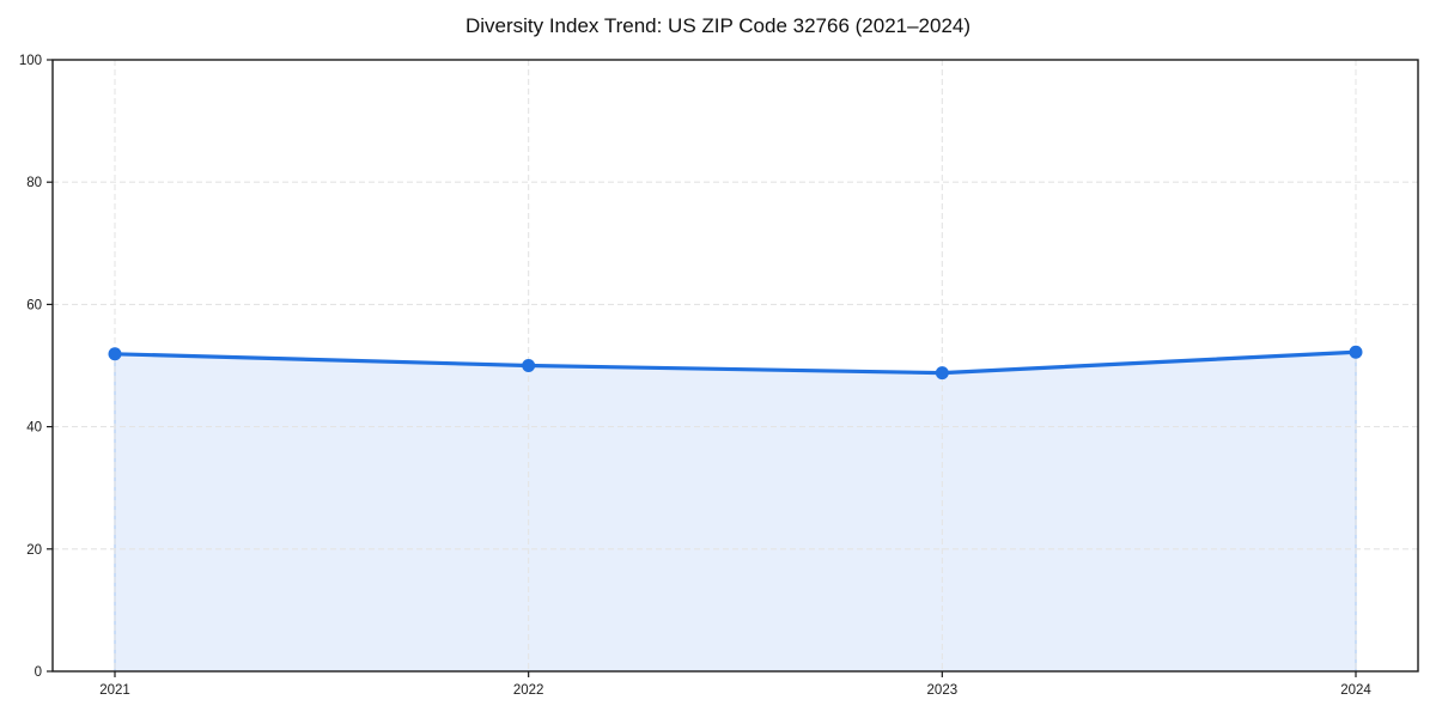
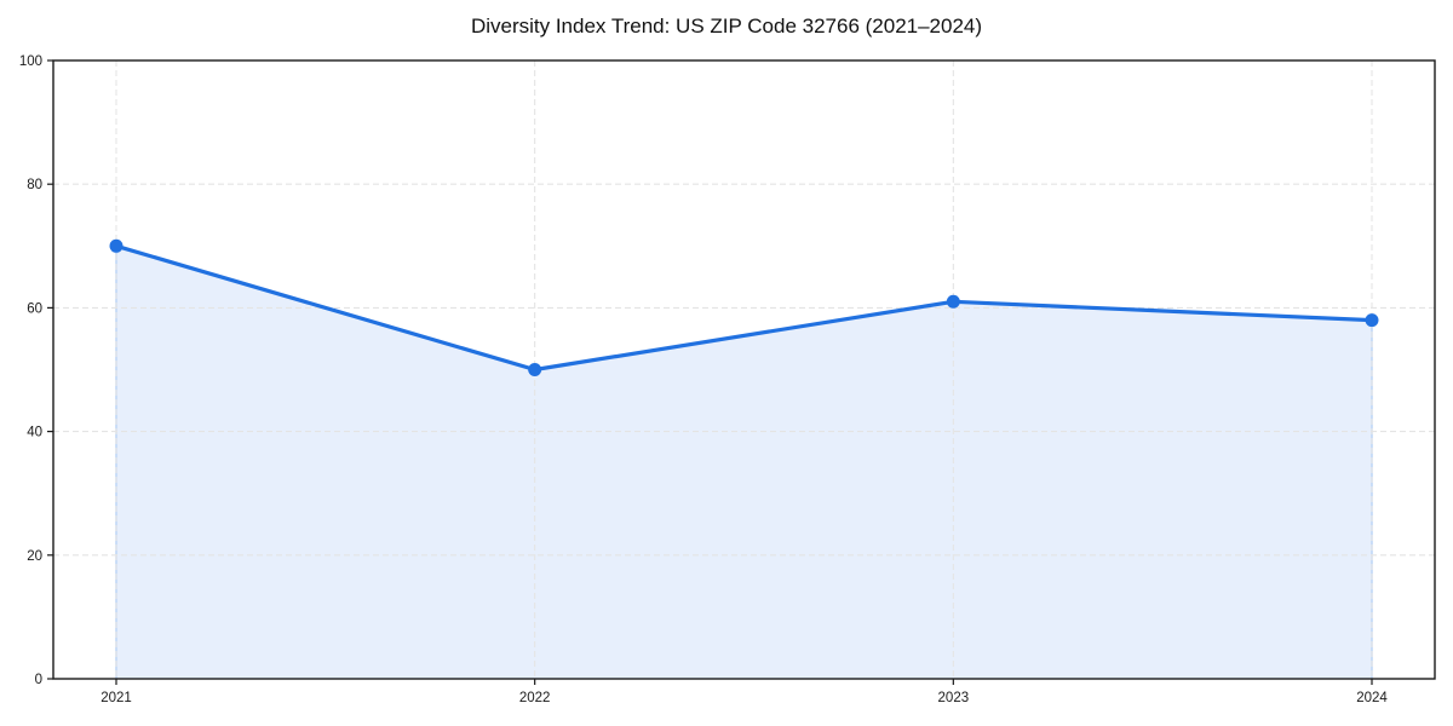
2021: 52 -> 70
2023: 49 -> 61
2024: 52 -> 58
